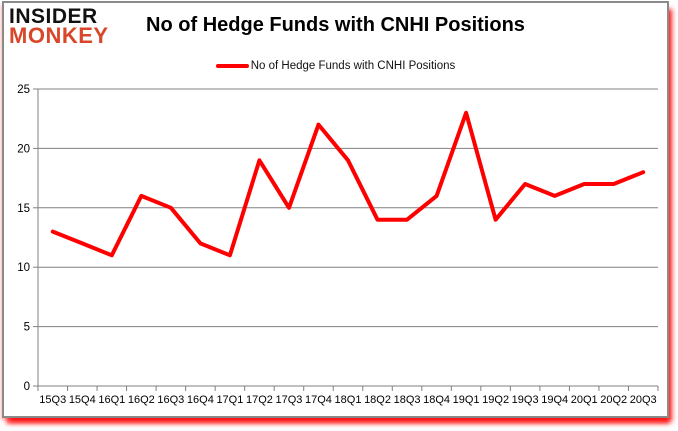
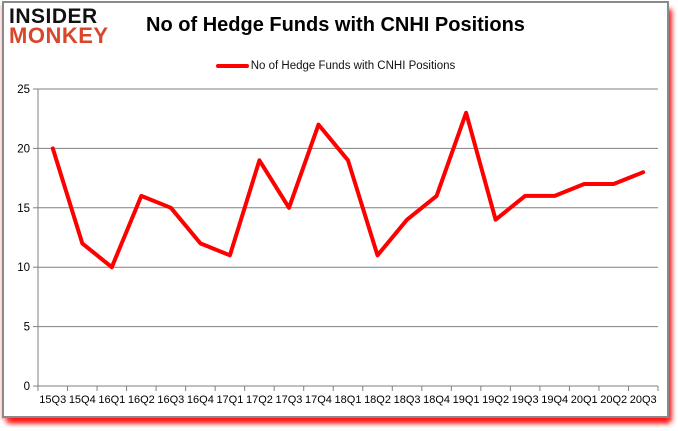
15Q3: 13 -> 20
16Q1: 11 -> 10
18Q2: 14 -> 11
19Q3: 17 -> 16
